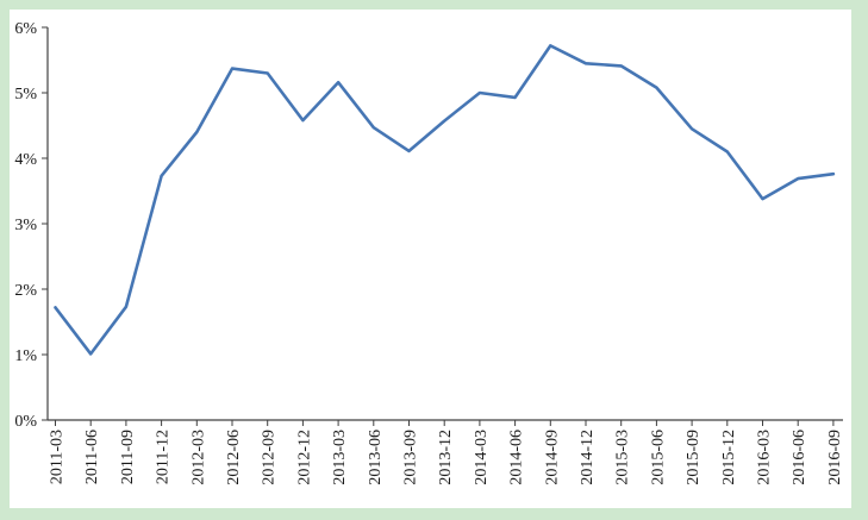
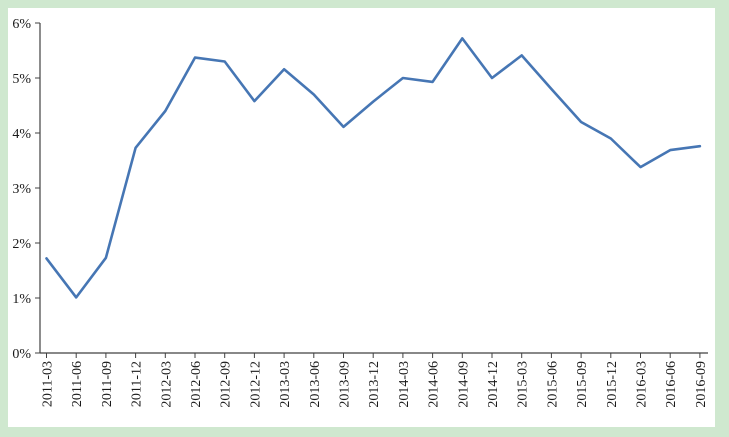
2013-06: 4.5% -> 4.7%
2014-12: 5.5% -> 5.0%
2015-06: 5.1% -> 4.8%
2015-09: 4.5% -> 4.2%
2015-12: 4.1% -> 3.9%
